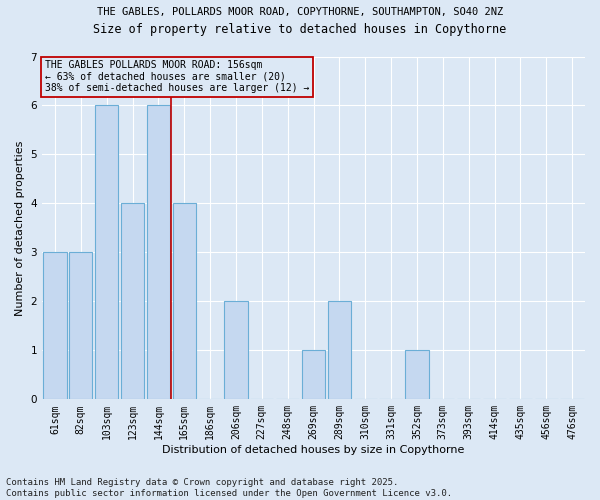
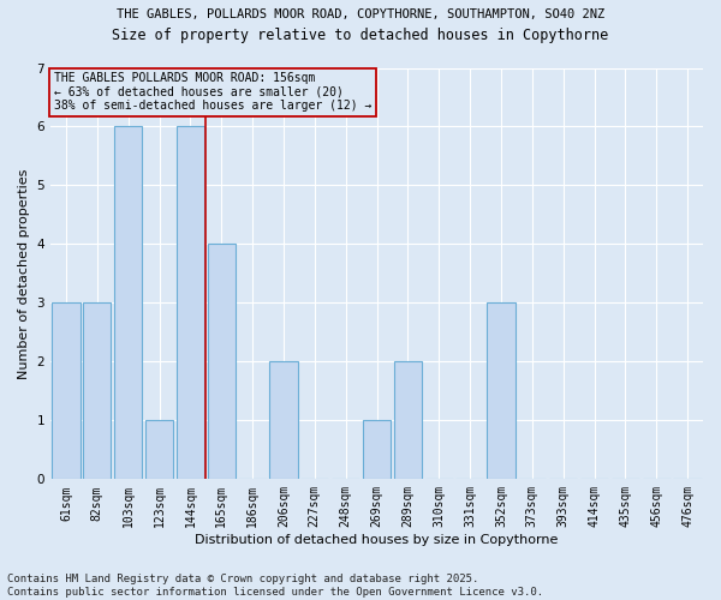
123sqm: 4 -> 1
352sqm: 1 -> 3
